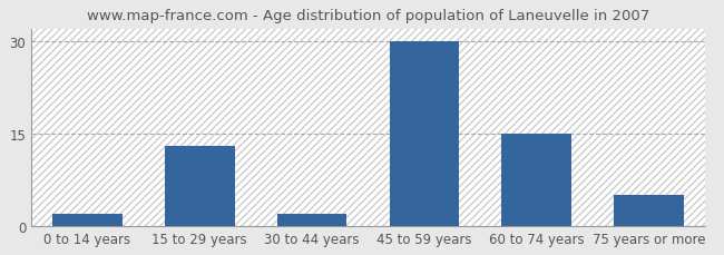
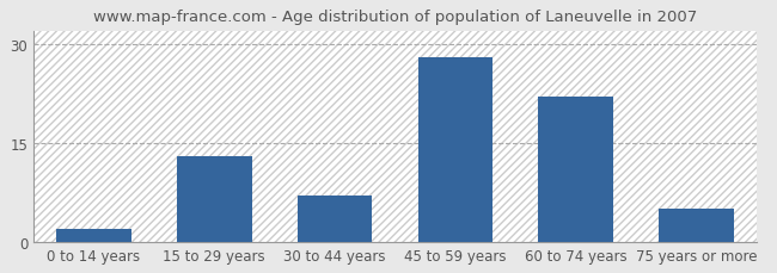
30 to 44 years: 2 -> 7
45 to 59 years: 30 -> 28
60 to 74 years: 15 -> 22
